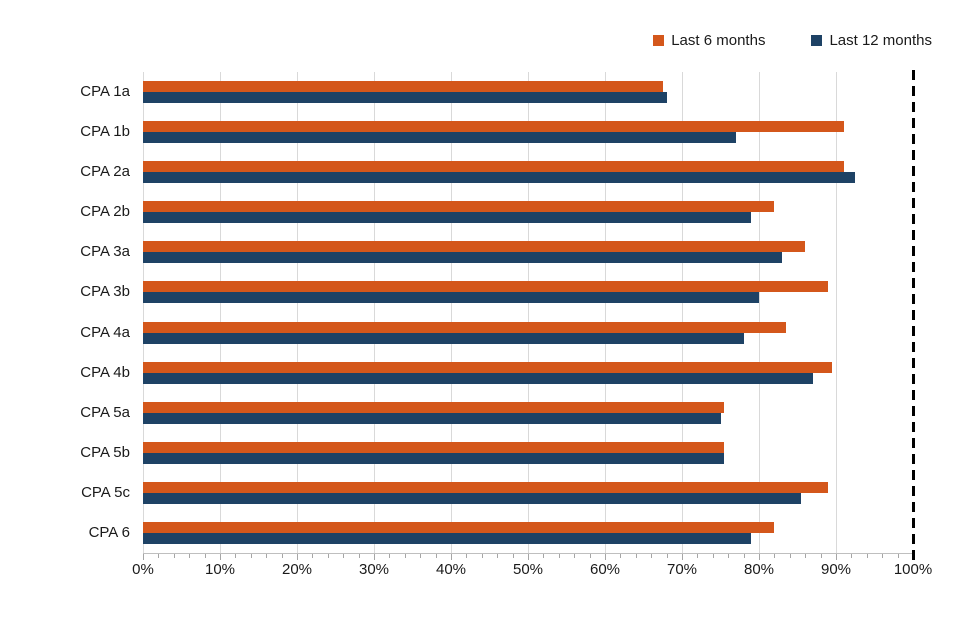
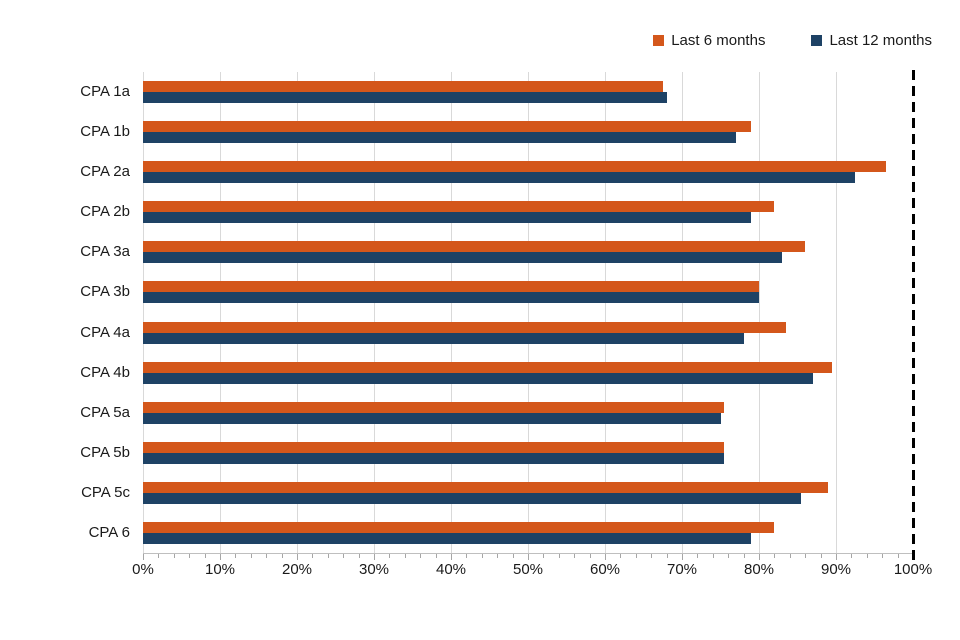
Last 6 months/CPA 1b: 91% -> 79%
Last 6 months/CPA 2a: 91% -> 96%
Last 6 months/CPA 3b: 89% -> 80%
